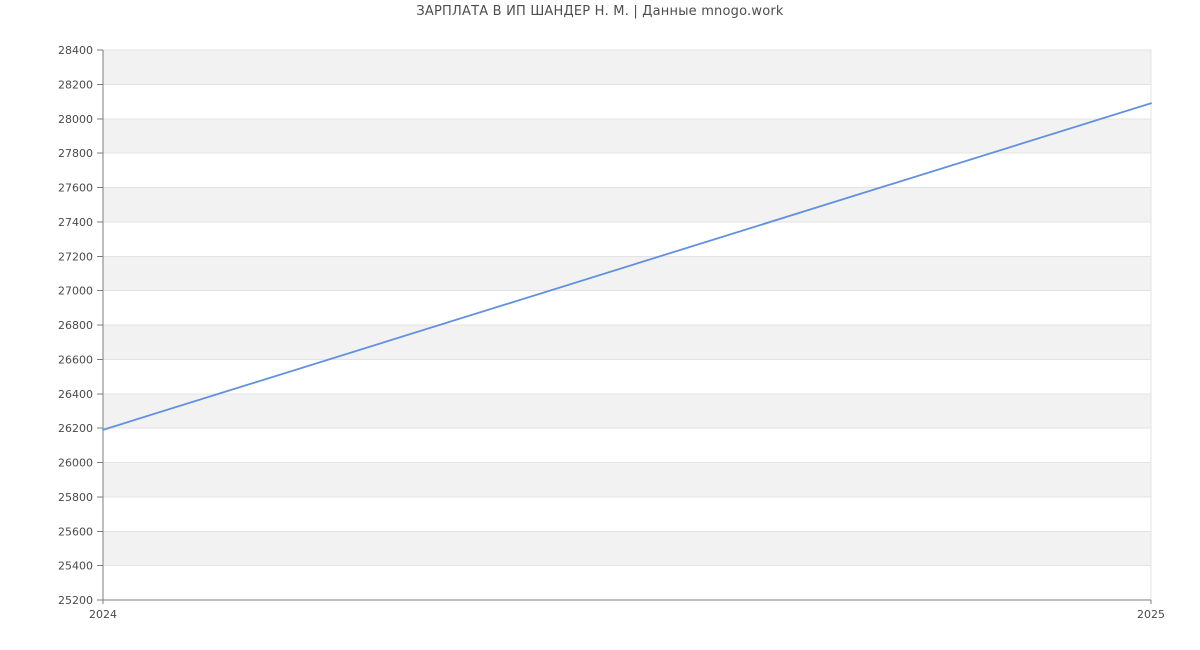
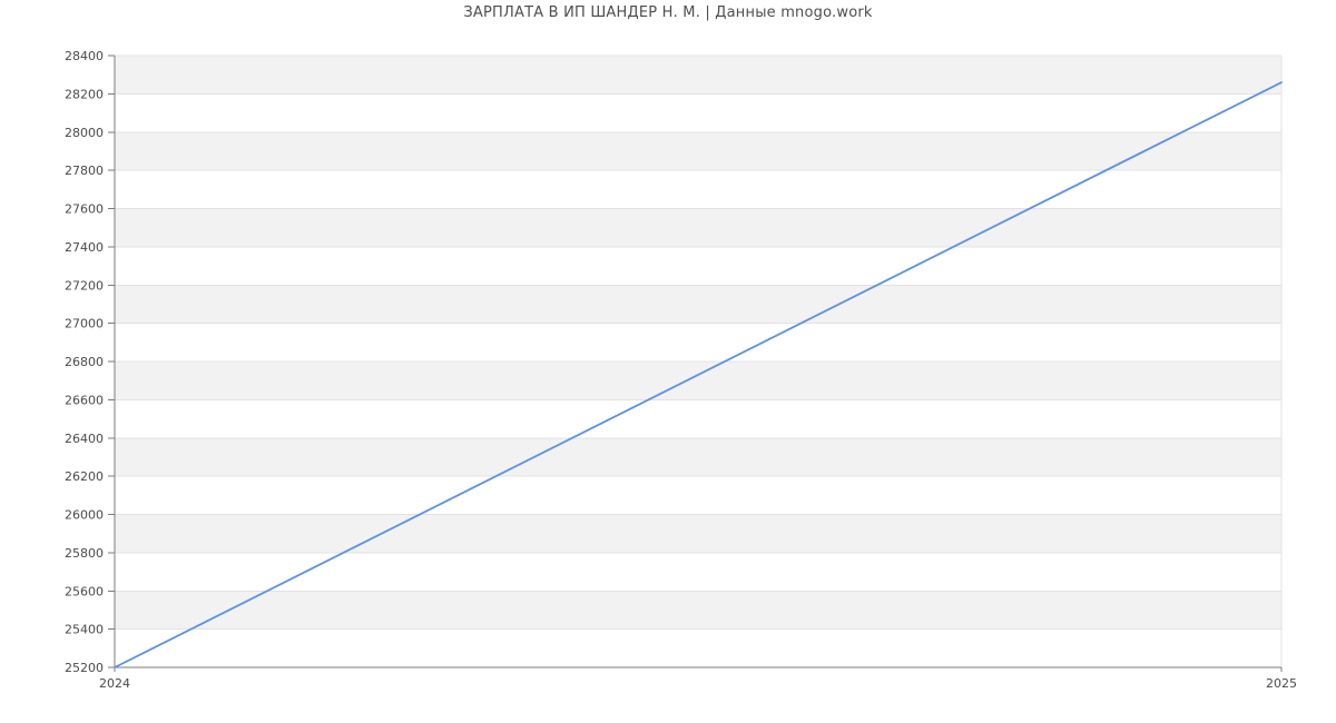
2024: 26190 -> 25200
2025: 28090 -> 28260
